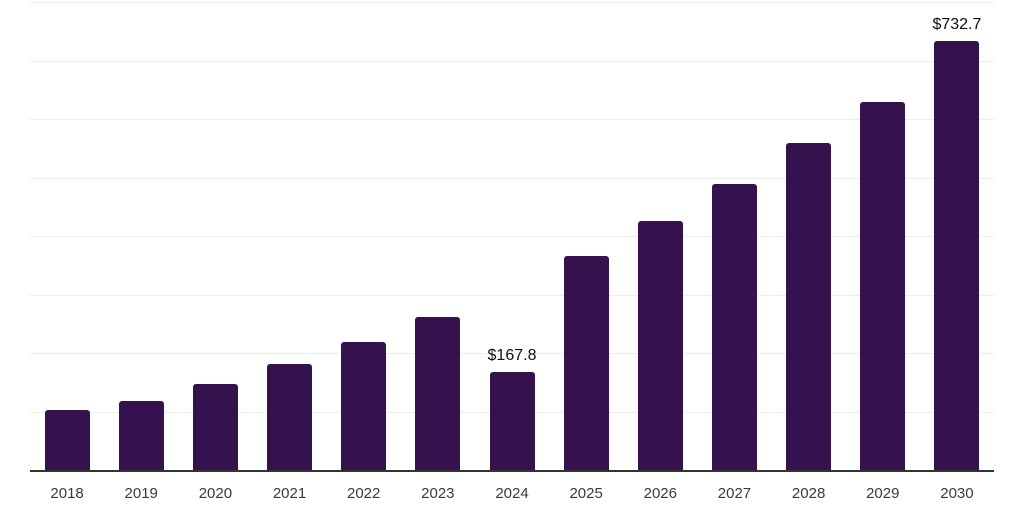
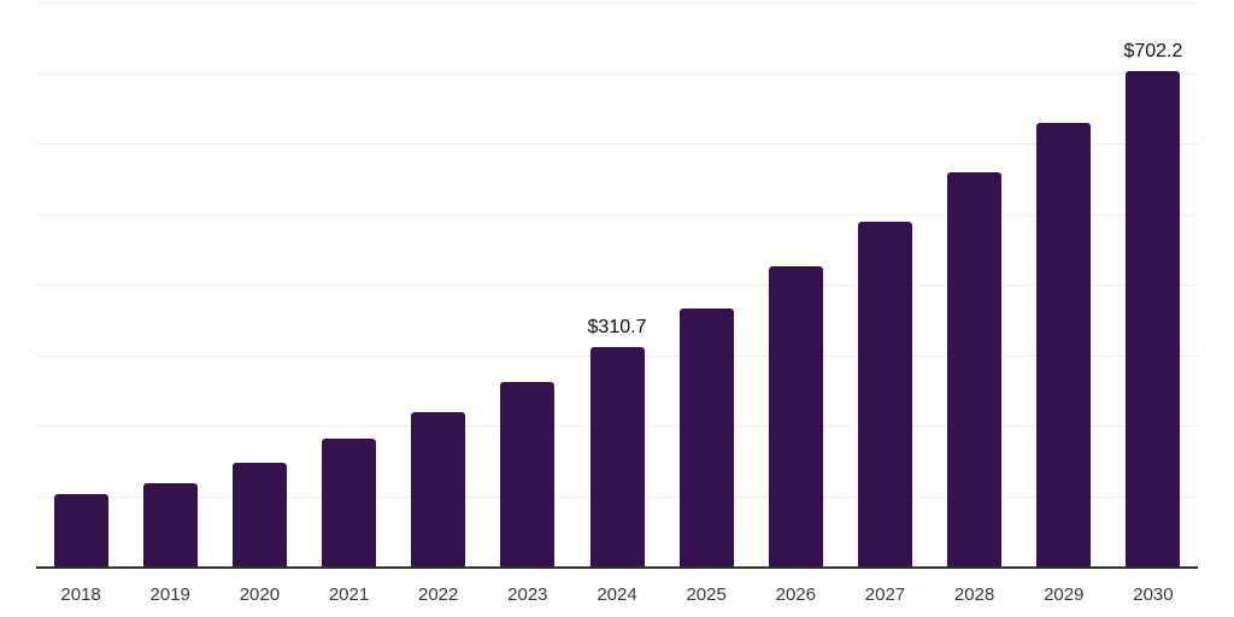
2024: $167.8 -> $310.7
2030: $732.7 -> $702.2
